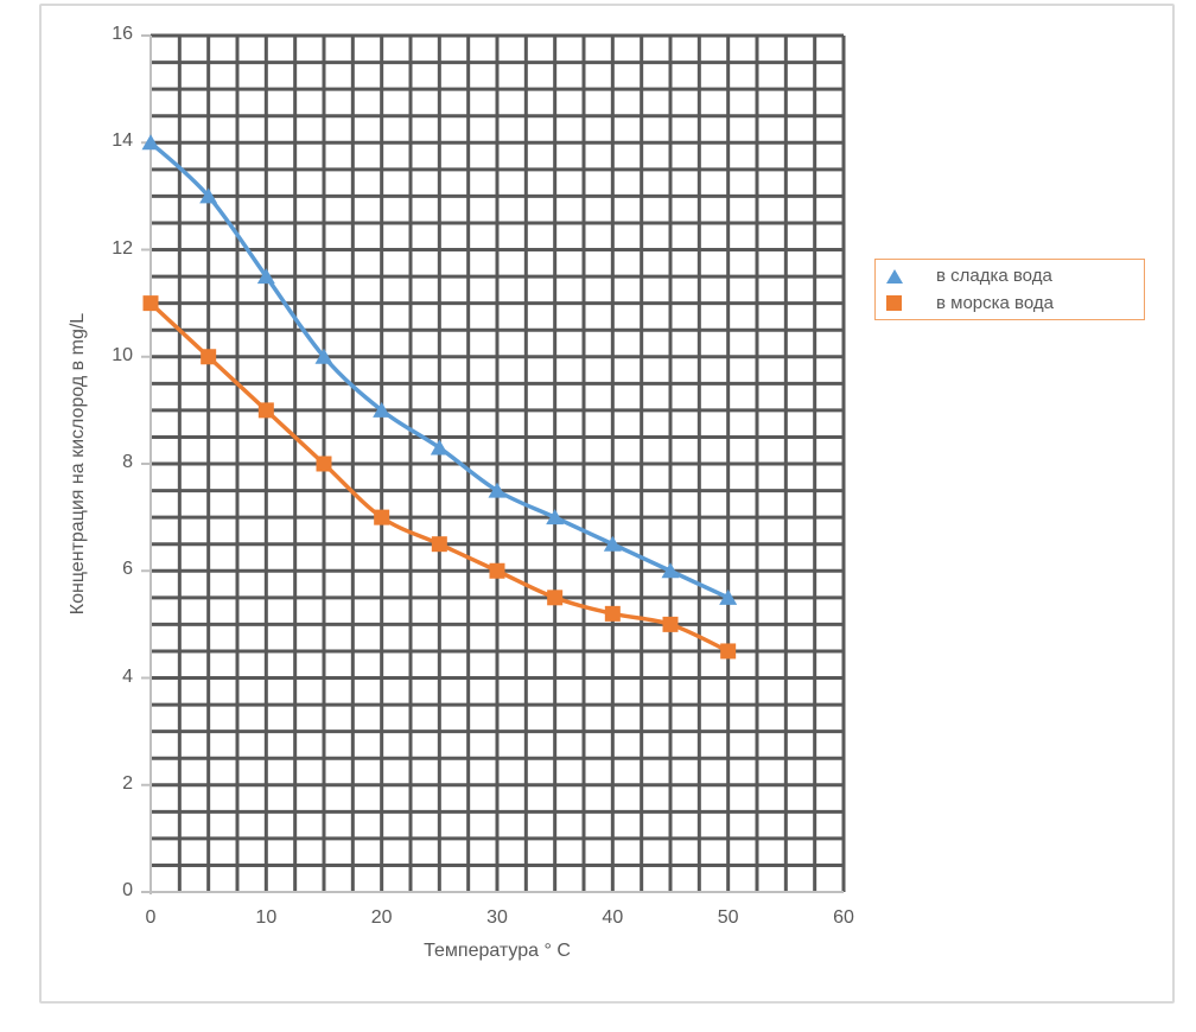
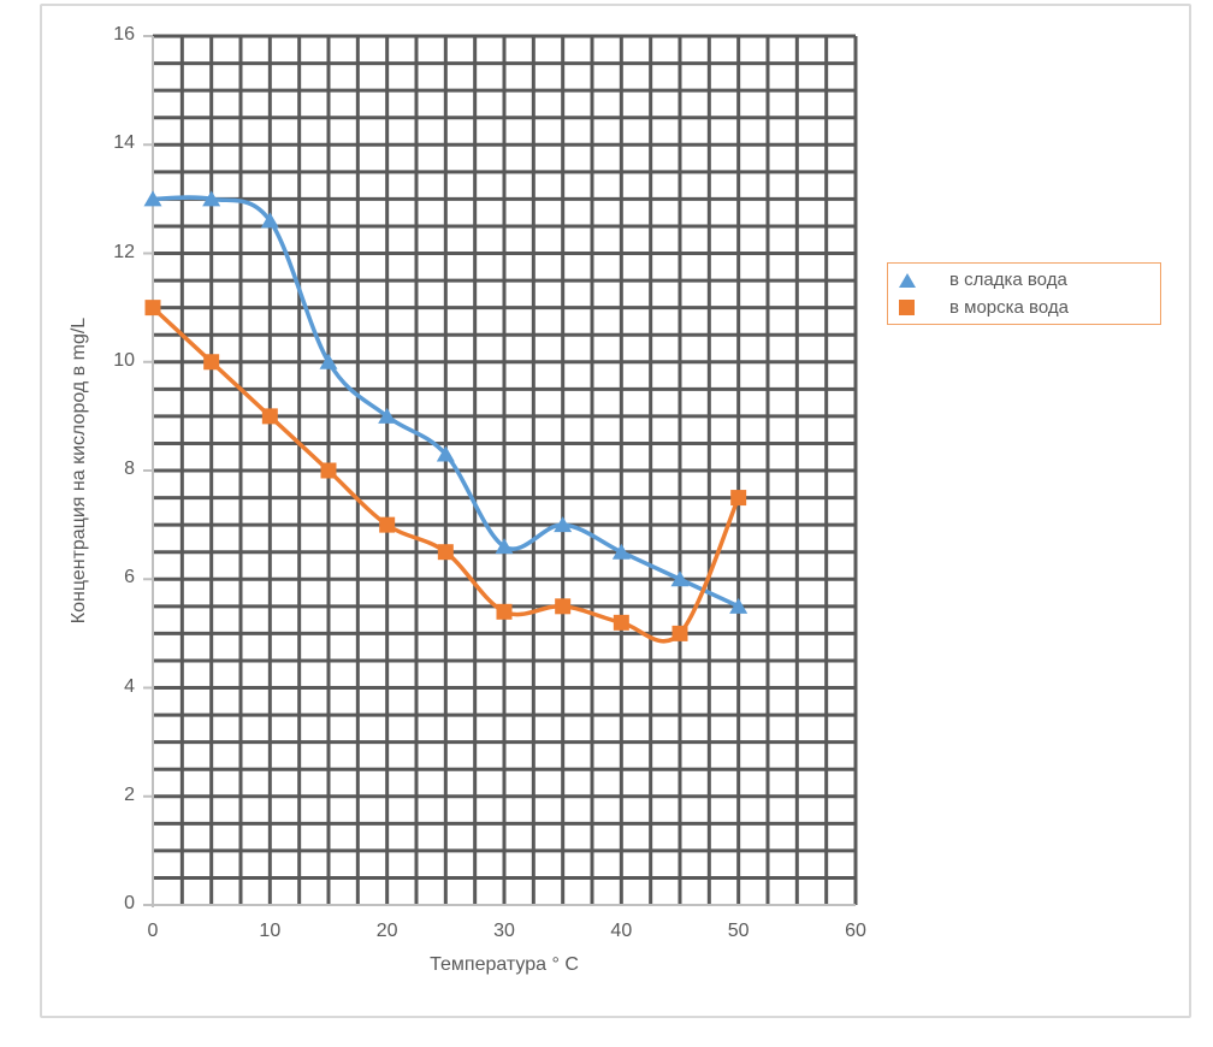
в сладка вода/0: 14.0 -> 13.0
в сладка вода/10: 11.5 -> 12.6
в сладка вода/30: 7.5 -> 6.6
в морска вода/30: 6.0 -> 5.4
в морска вода/50: 4.5 -> 7.5
